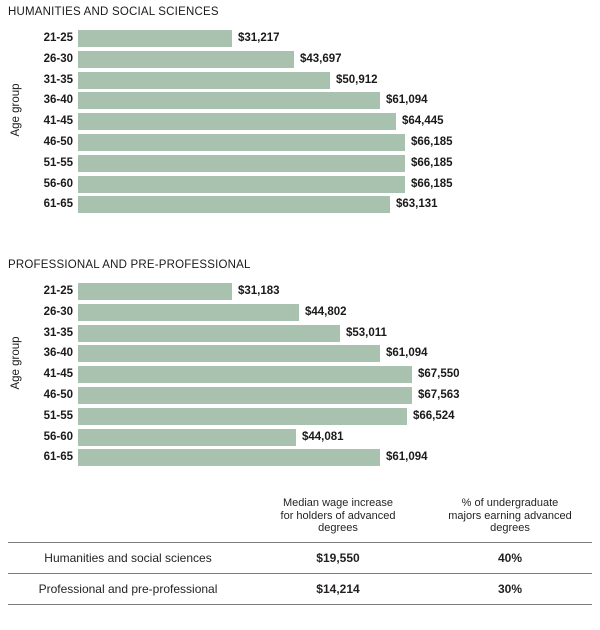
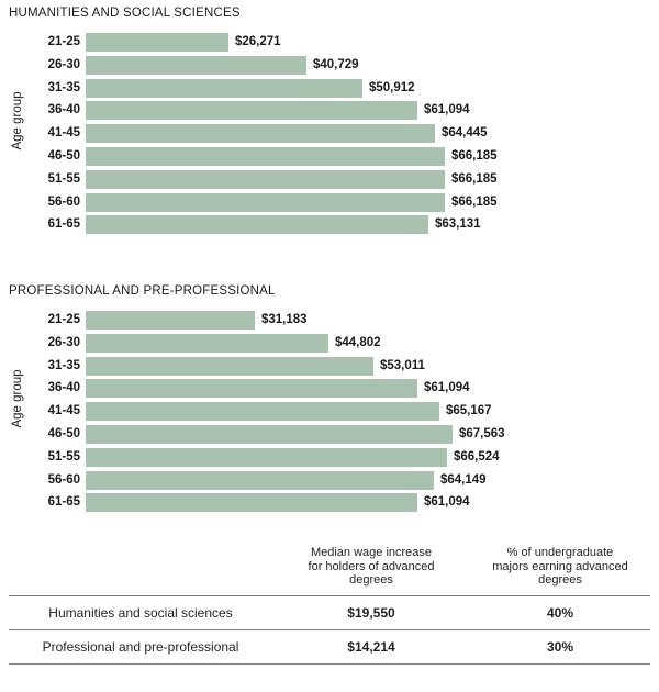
HUMANITIES AND SOCIAL SCIENCES/21-25: $31,217 -> $26,271
HUMANITIES AND SOCIAL SCIENCES/26-30: $43,697 -> $40,729
PROFESSIONAL AND PRE-PROFESSIONAL/41-45: $67,550 -> $65,167
PROFESSIONAL AND PRE-PROFESSIONAL/56-60: $44,081 -> $64,149
